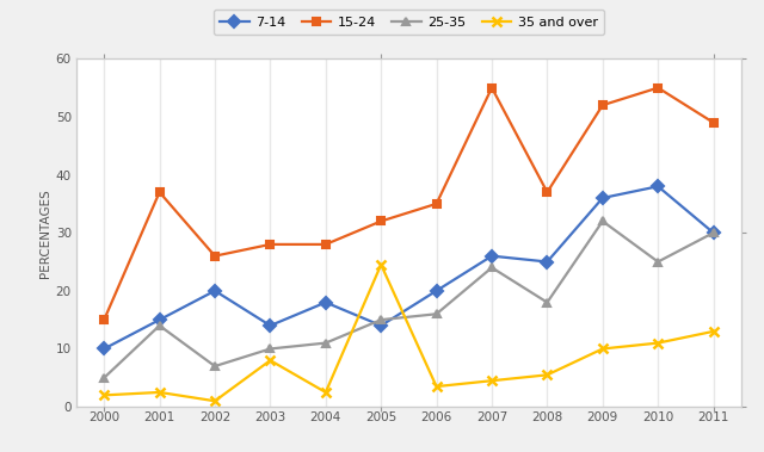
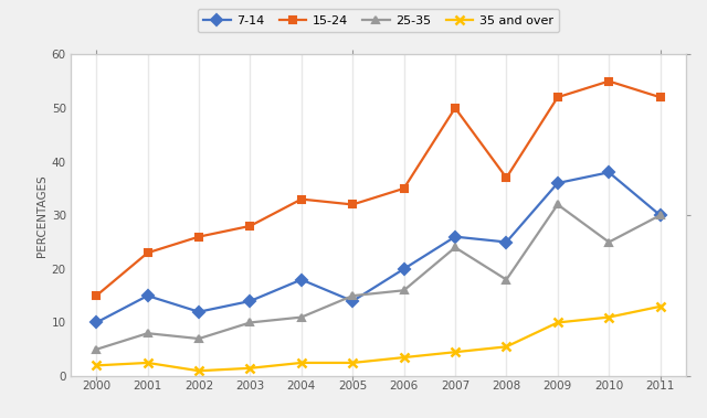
15-24/2001: 37 -> 23
25-35/2001: 14 -> 8
7-14/2002: 20 -> 12
35 and over/2003: 8.0 -> 1.5
15-24/2004: 28 -> 33
35 and over/2005: 24.5 -> 2.5
15-24/2007: 55 -> 50
15-24/2011: 49 -> 52
